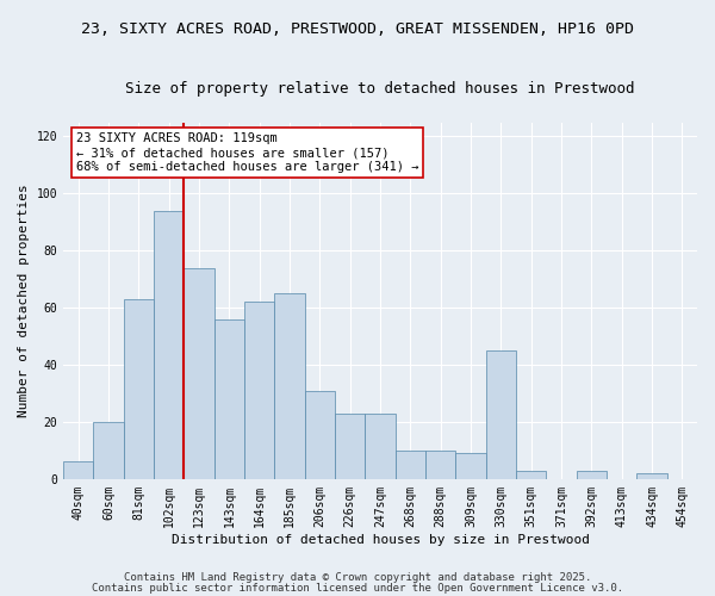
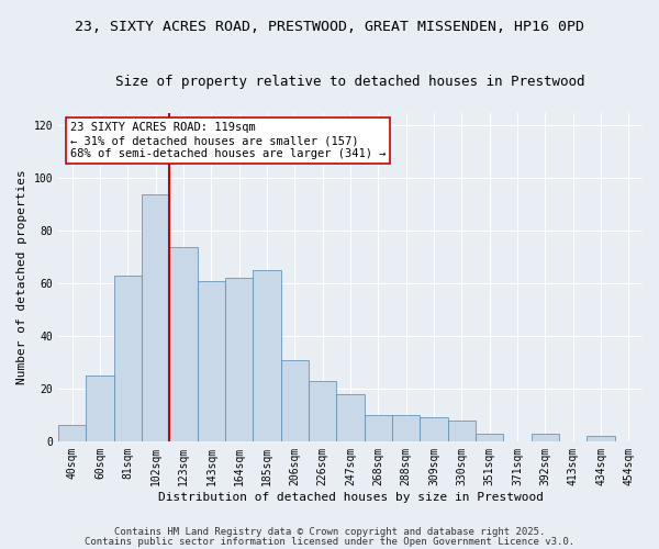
60sqm: 20 -> 25
143sqm: 56 -> 61
247sqm: 23 -> 18
330sqm: 45 -> 8
